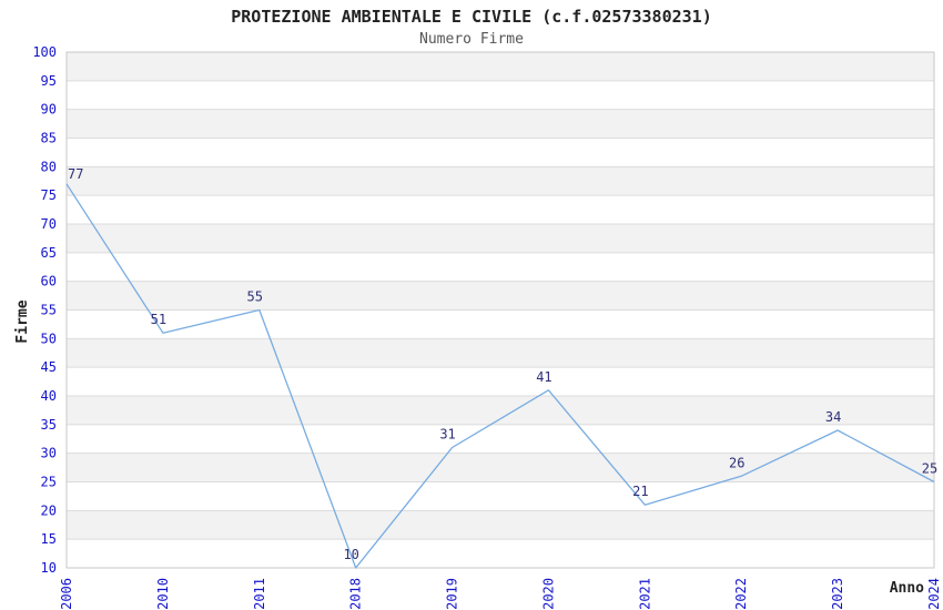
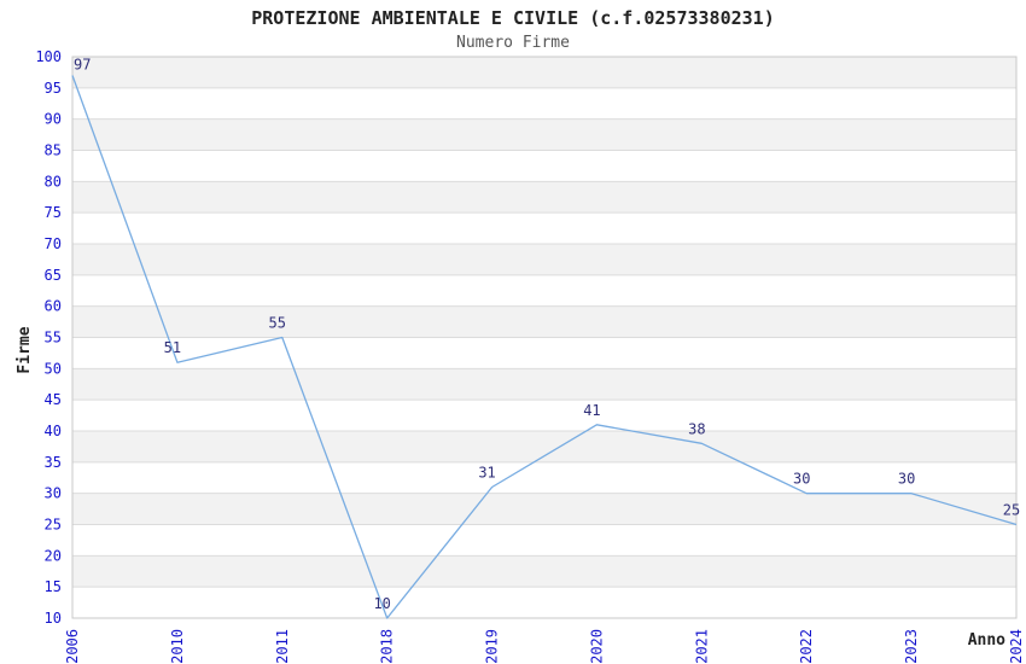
2006: 77 -> 97
2021: 21 -> 38
2022: 26 -> 30
2023: 34 -> 30
